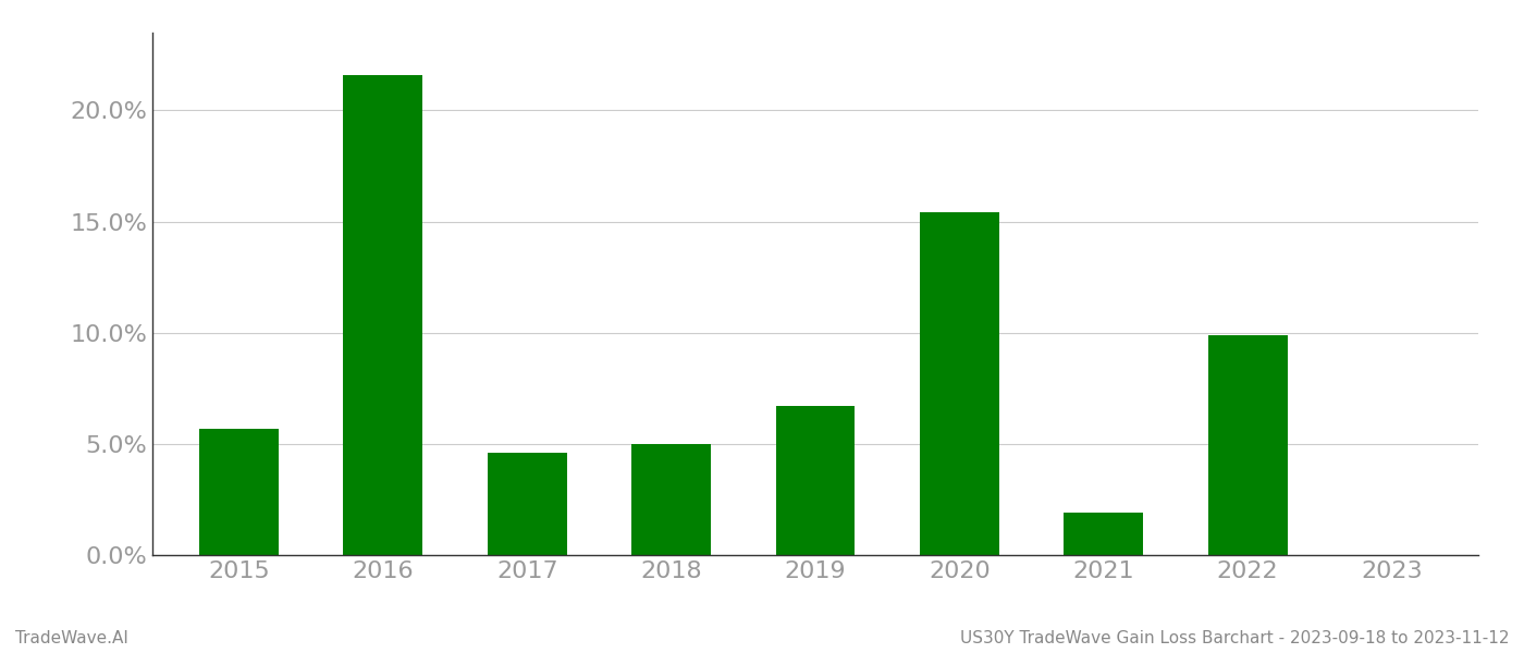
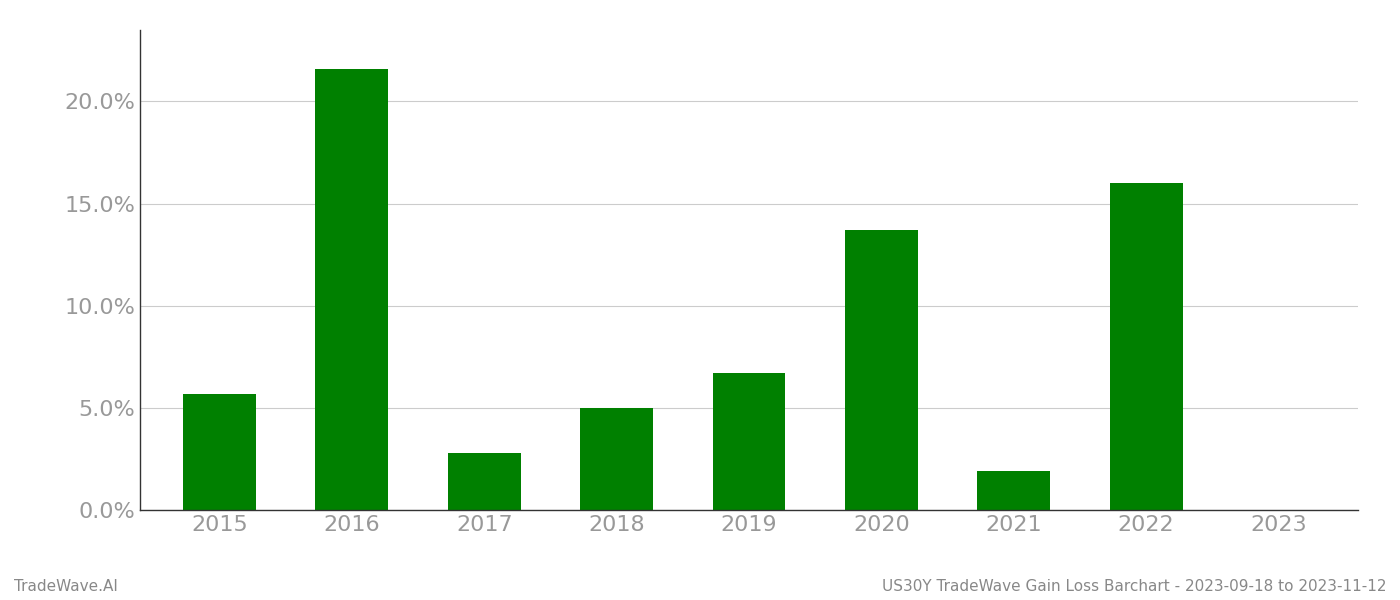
2017: 4.6% -> 2.8%
2020: 15.4% -> 13.7%
2022: 9.9% -> 16.0%
